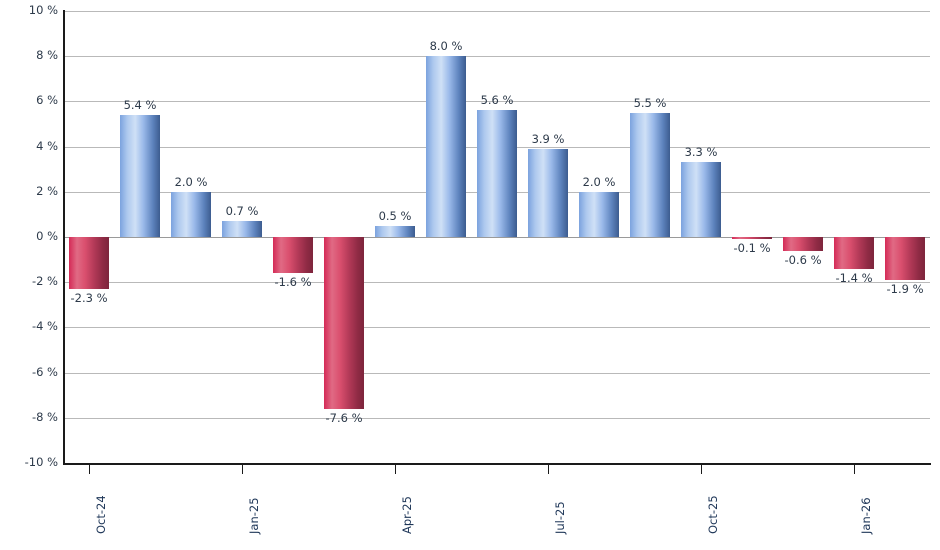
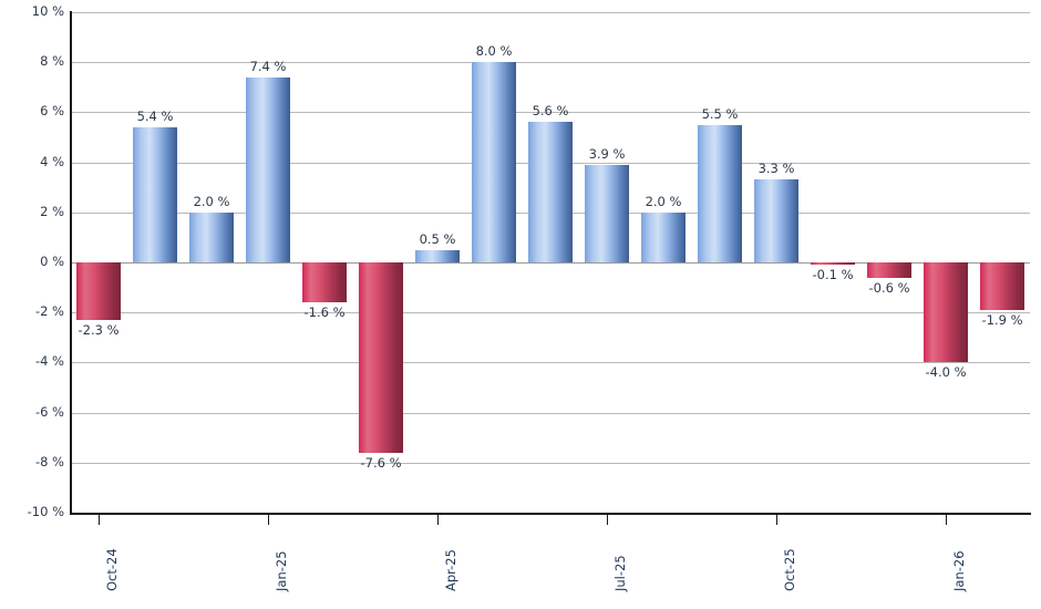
Jan-25: 0.7 -> 7.4
Jan-26: -1.4 -> -4.0
